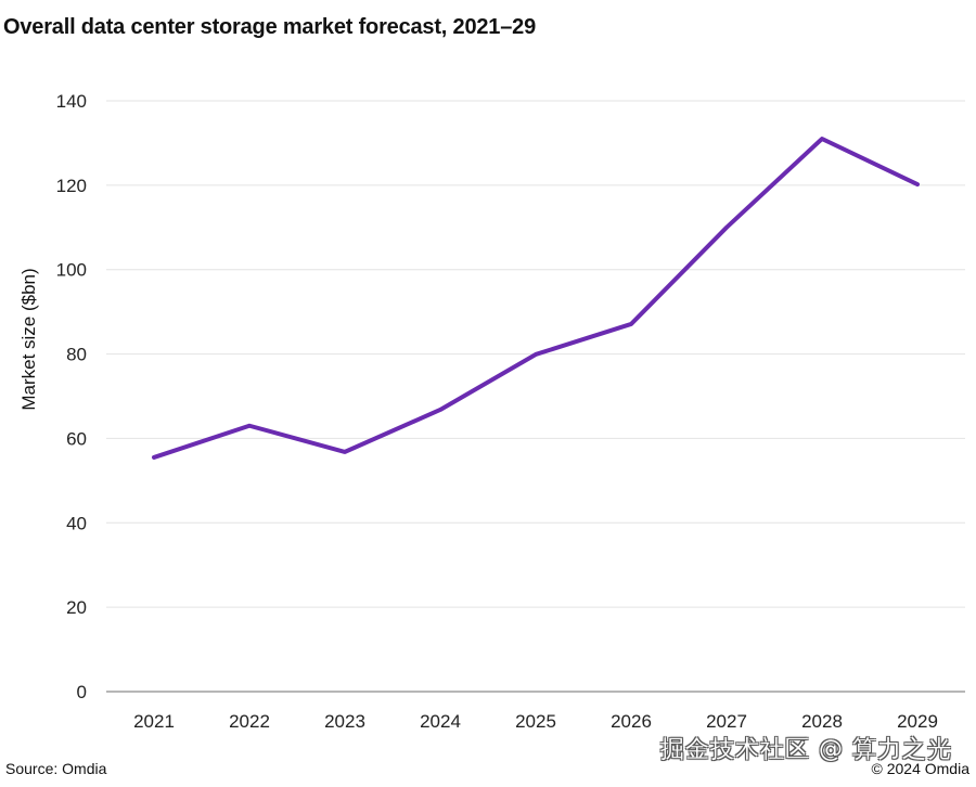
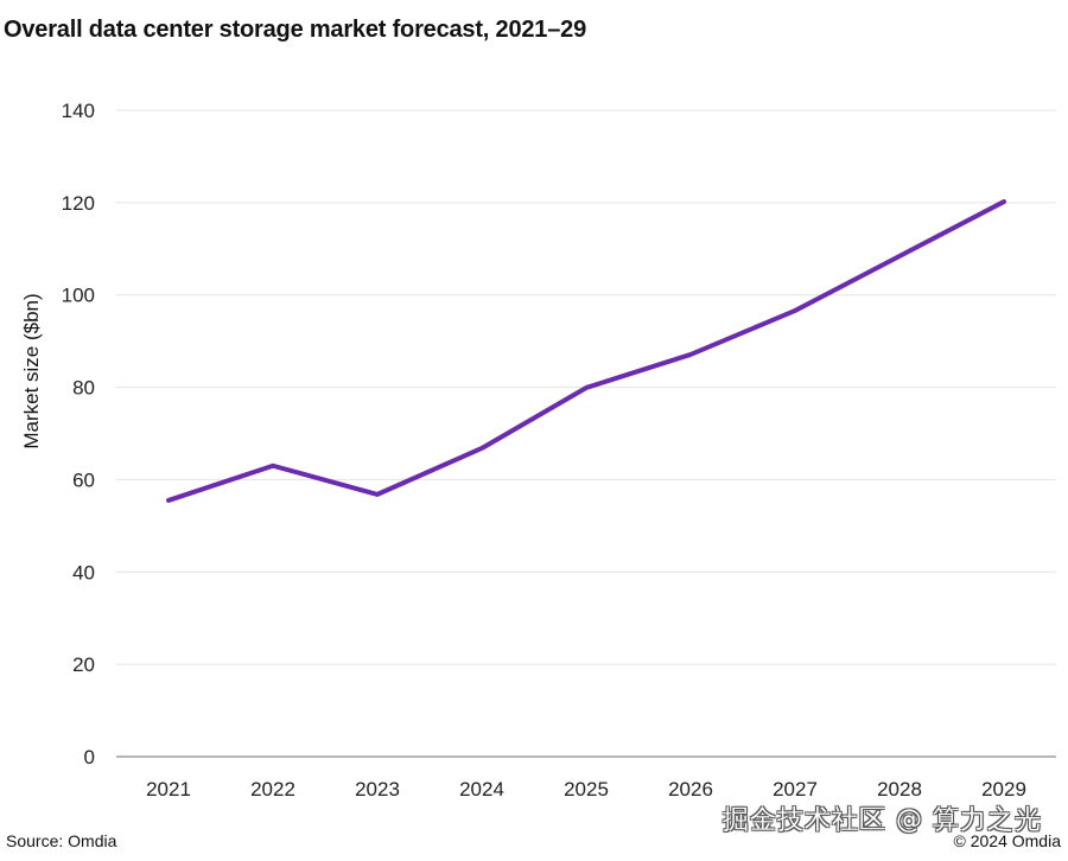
2027: 110 -> 97
2028: 131 -> 108
